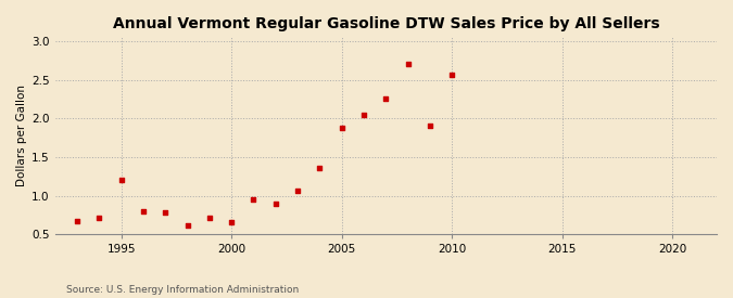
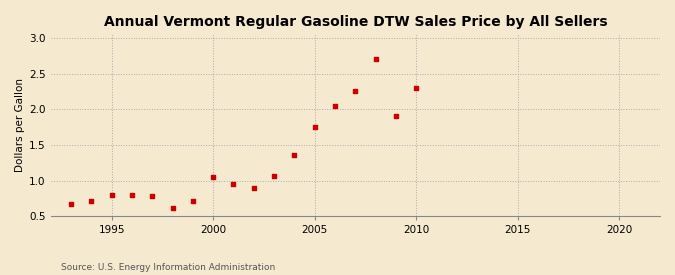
1995: 1.20 -> 0.80
2000: 0.66 -> 1.05
2005: 1.88 -> 1.75
2010: 2.56 -> 2.30
